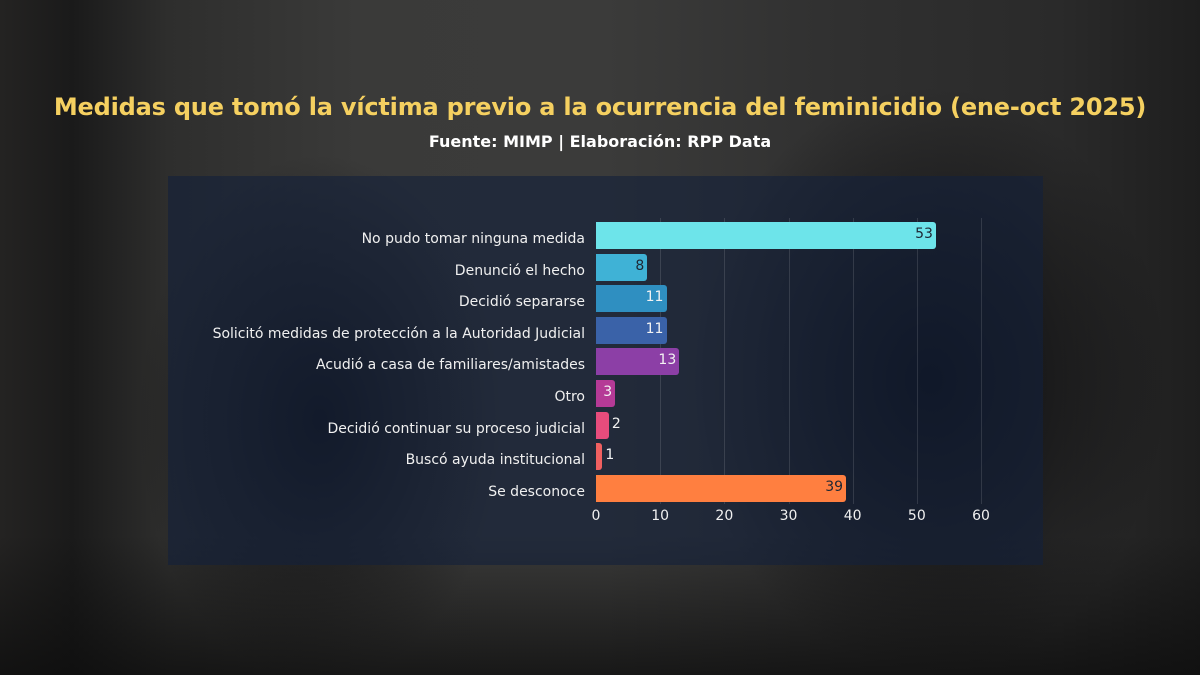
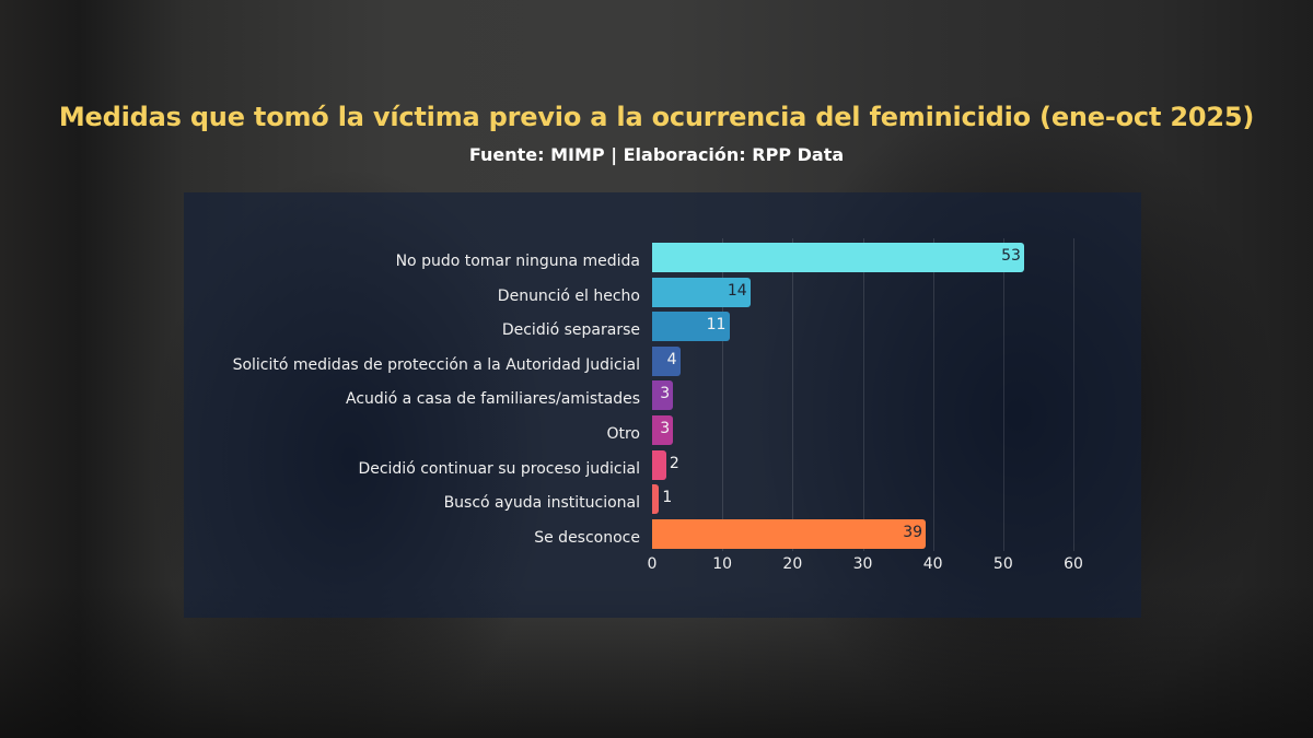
Denunció el hecho: 8 -> 14
Solicitó medidas de protección a la Autoridad Judicial: 11 -> 4
Acudió a casa de familiares/amistades: 13 -> 3
